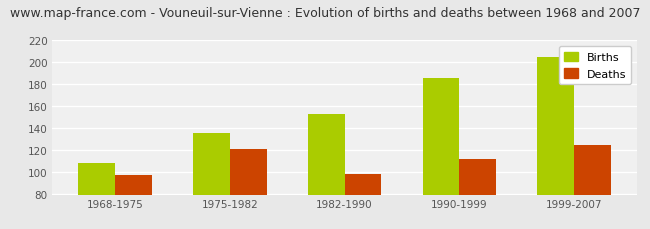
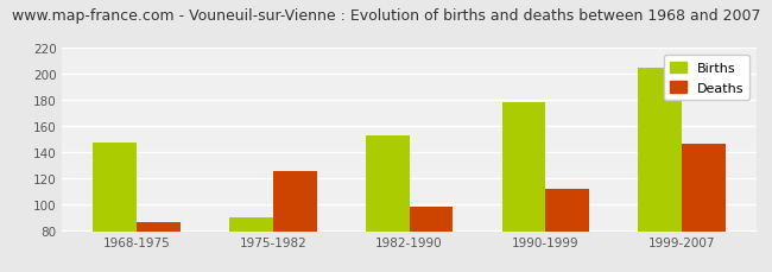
Births/1968-1975: 109 -> 148
Deaths/1968-1975: 98 -> 87
Births/1975-1982: 136 -> 90
Deaths/1975-1982: 121 -> 126
Births/1990-1999: 186 -> 179
Deaths/1999-2007: 125 -> 147
